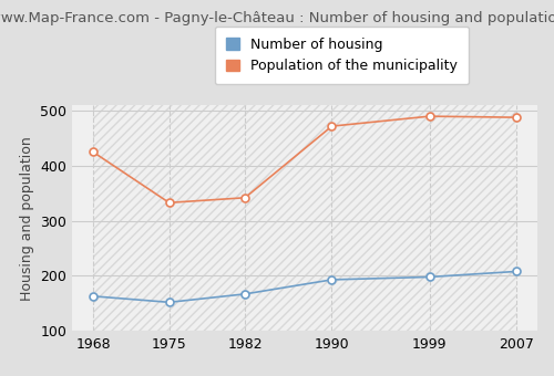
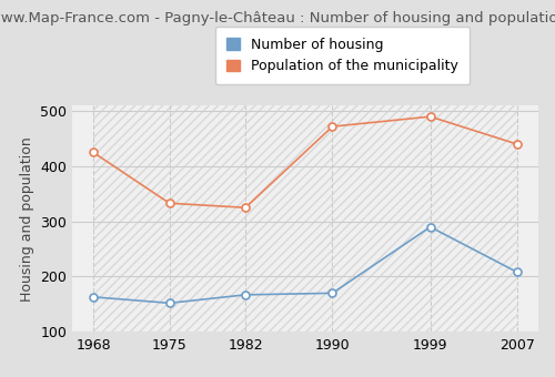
Population of the municipality/1982: 342 -> 325
Number of housing/1990: 193 -> 170
Number of housing/1999: 198 -> 290
Population of the municipality/2007: 488 -> 440
